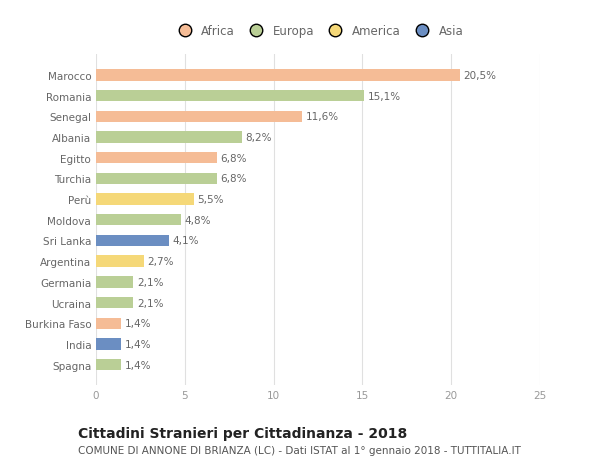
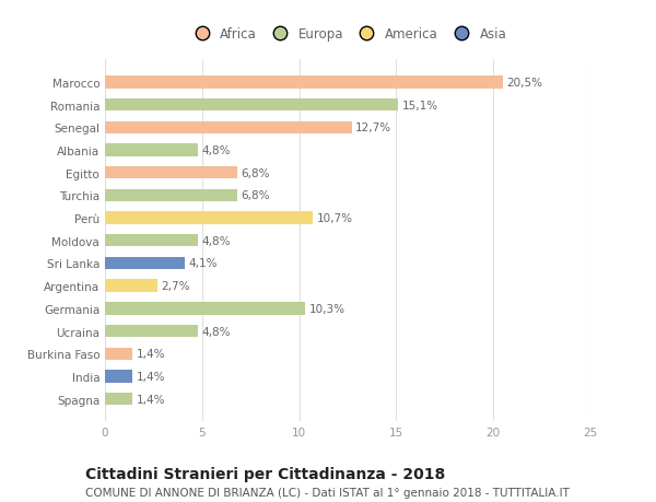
Senegal: 11,6% -> 12,7%
Albania: 8,2% -> 4,8%
Perù: 5,5% -> 10,7%
Germania: 2,1% -> 10,3%
Ucraina: 2,1% -> 4,8%
